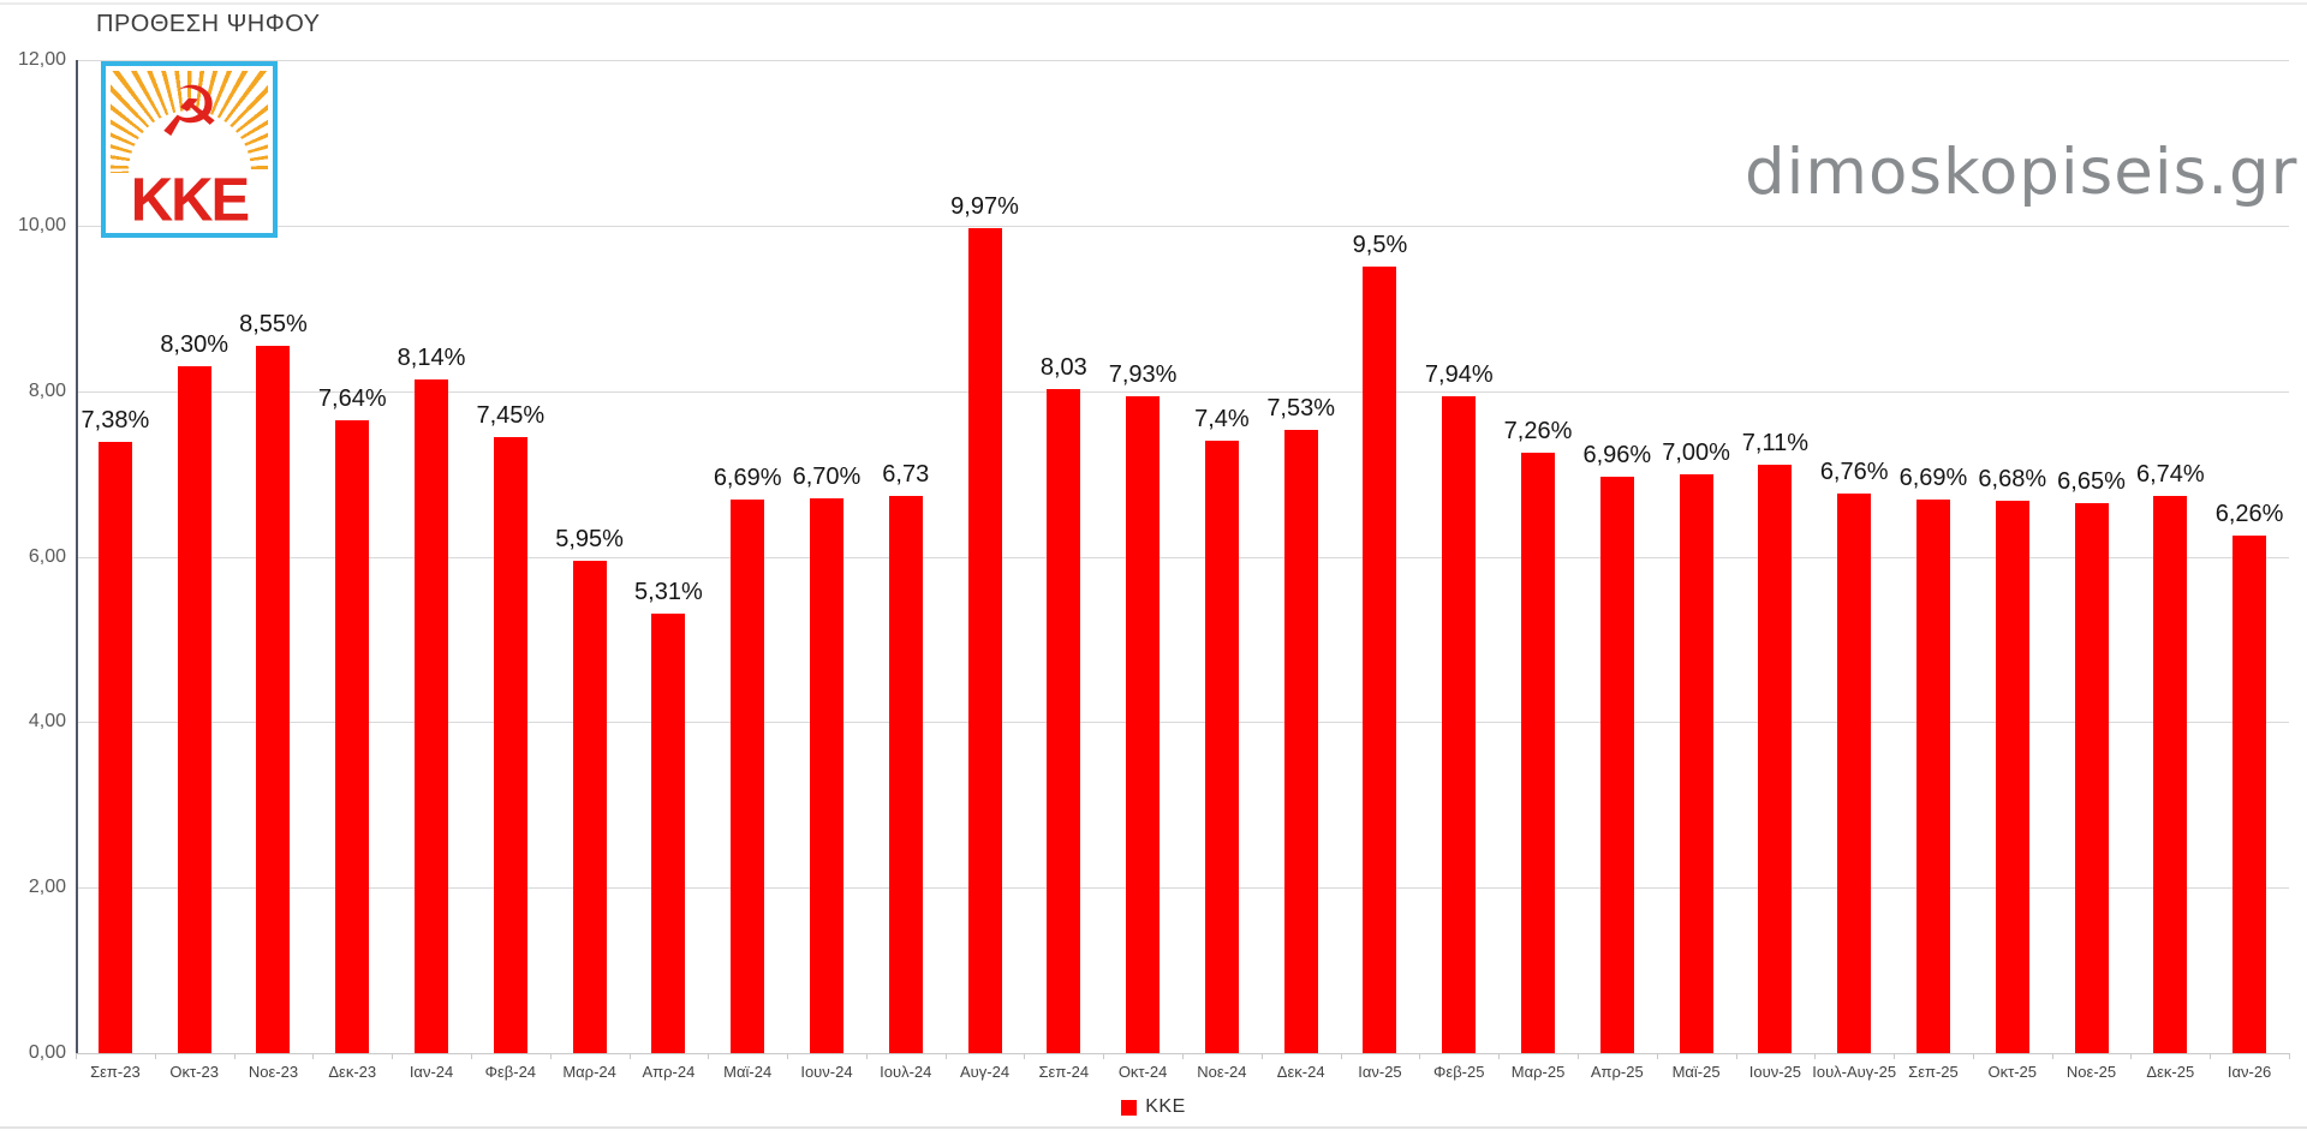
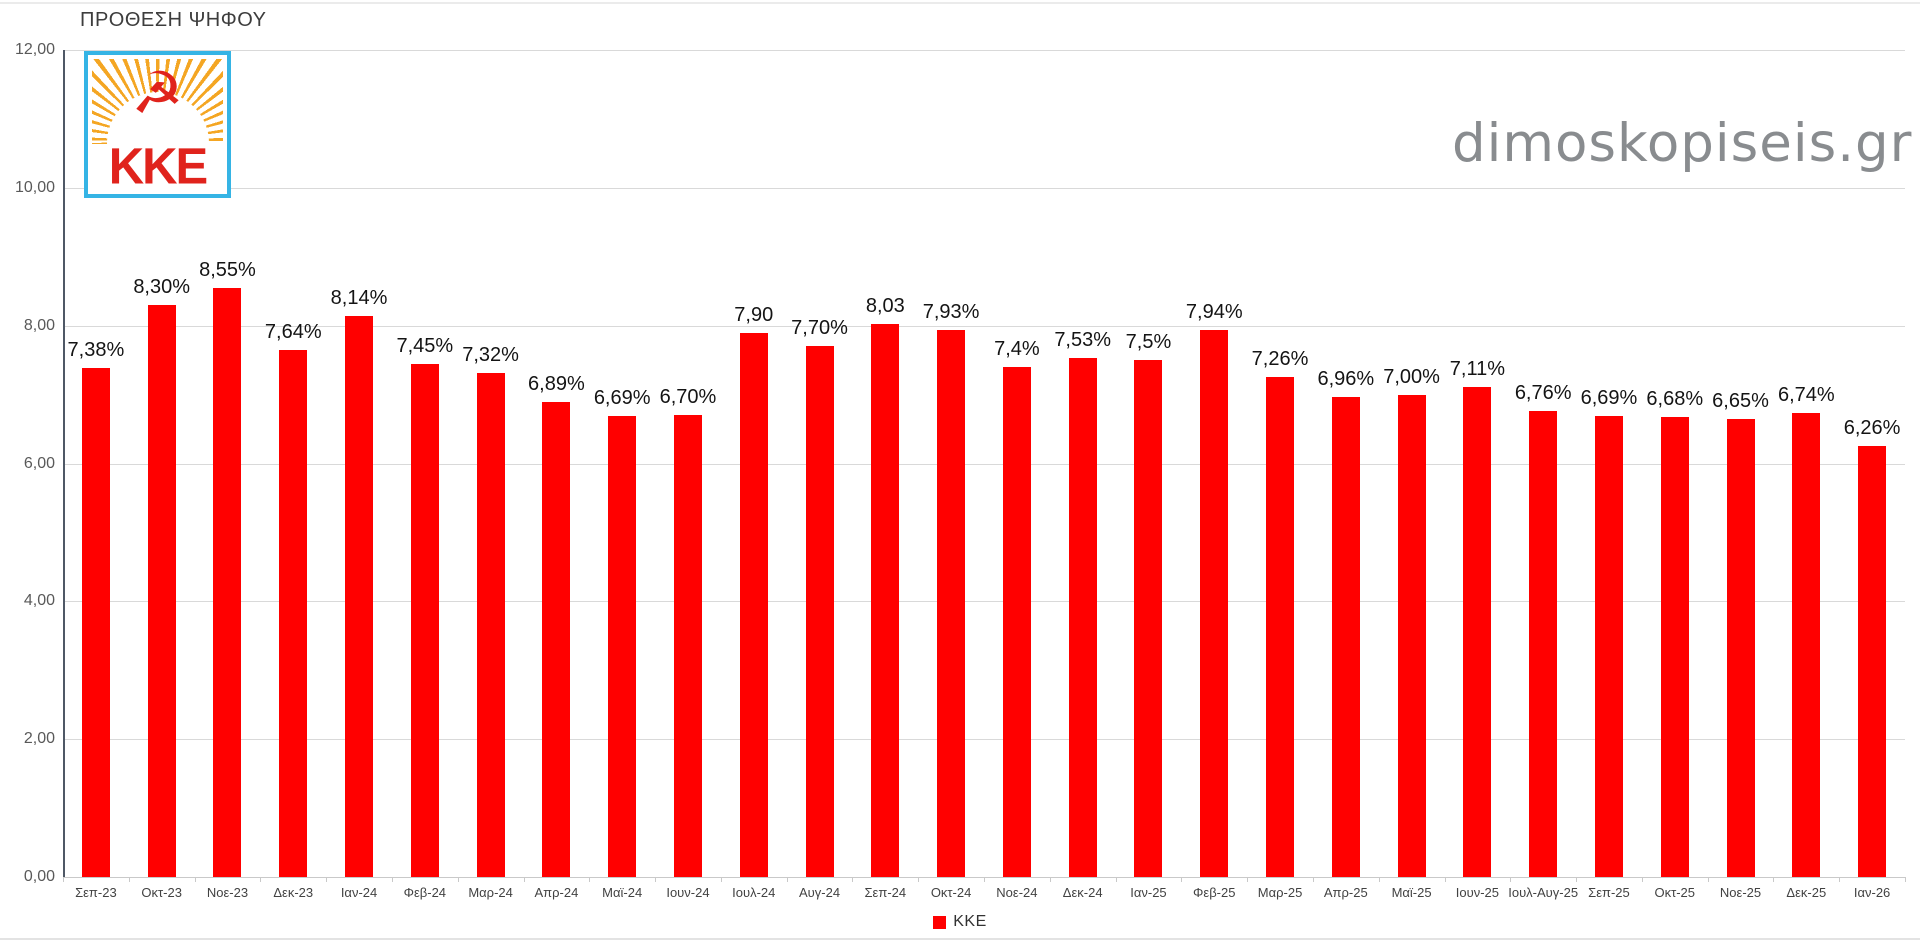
Μαρ-24: 5,95% -> 7,32%
Απρ-24: 5,31% -> 6,89%
Ιουλ-24: 6,73 -> 7,90
Αυγ-24: 9,97% -> 7,70%
Ιαν-25: 9,5% -> 7,5%
